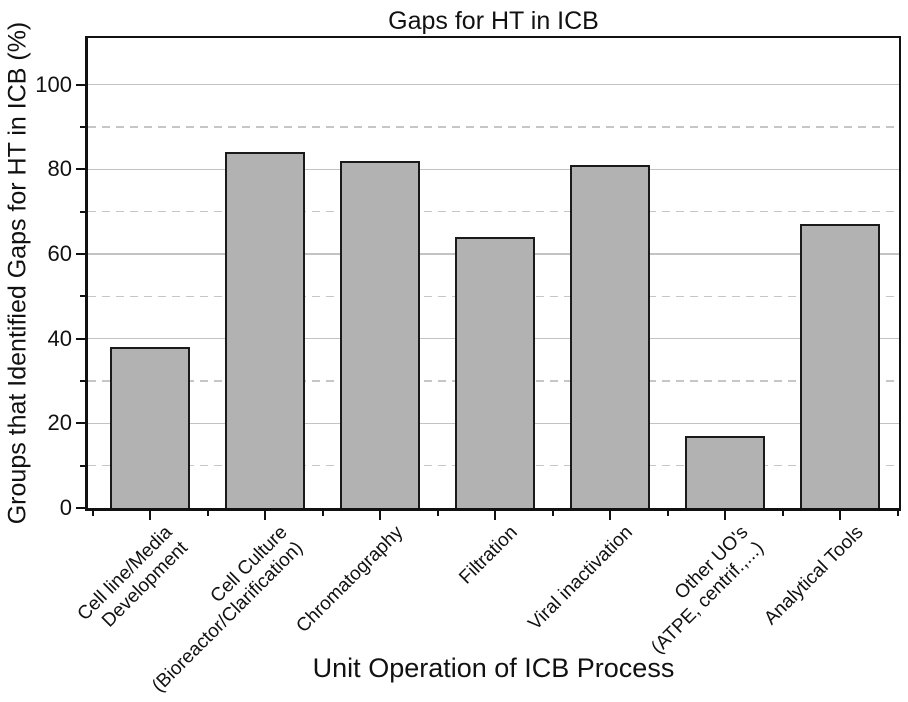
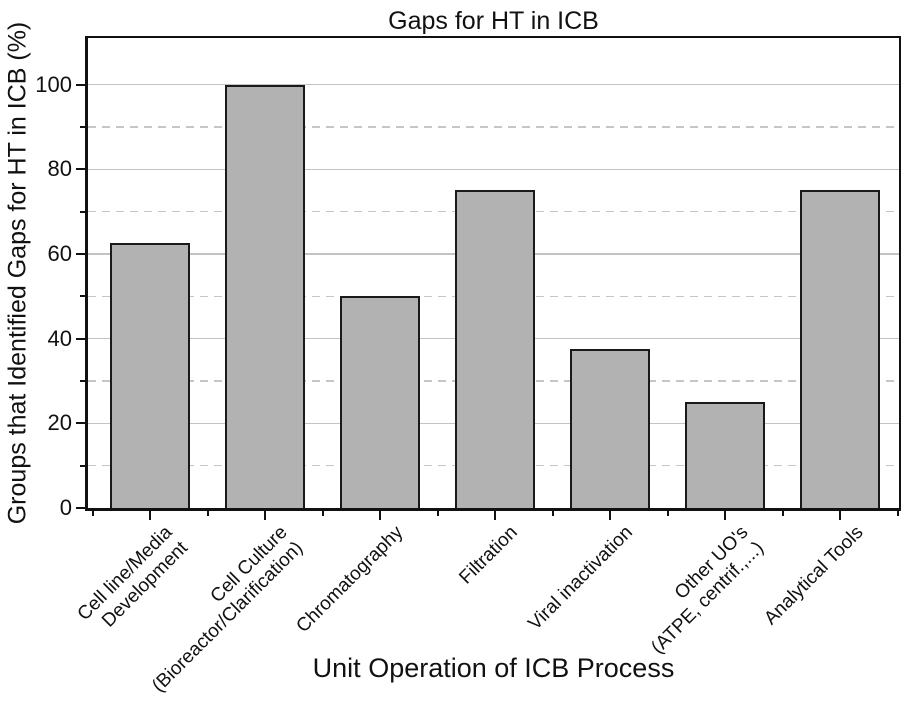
Cell line/Media Development: 38 -> 62
Cell Culture (Bioreactor/Clarification): 84 -> 100
Chromatography: 82 -> 50
Filtration: 64 -> 75
Viral inactivation: 81 -> 38
Other UO's (ATPE, centrif.,...): 17 -> 25
Analytical Tools: 67 -> 75
